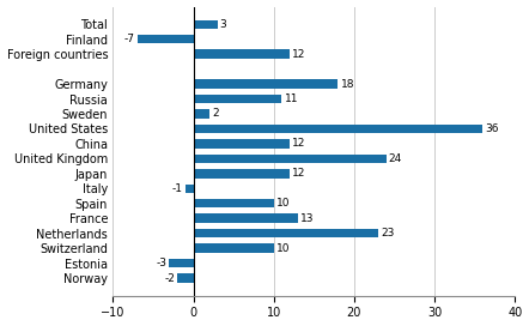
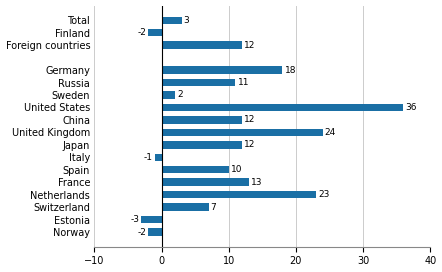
Finland: -7 -> -2
Switzerland: 10 -> 7
